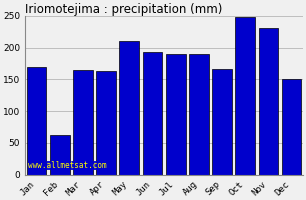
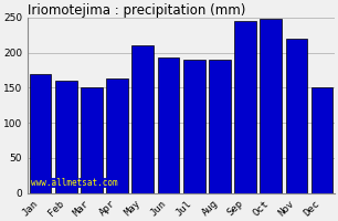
Feb: 62 -> 160
Mar: 164 -> 150
Sep: 166 -> 245
Nov: 230 -> 220
